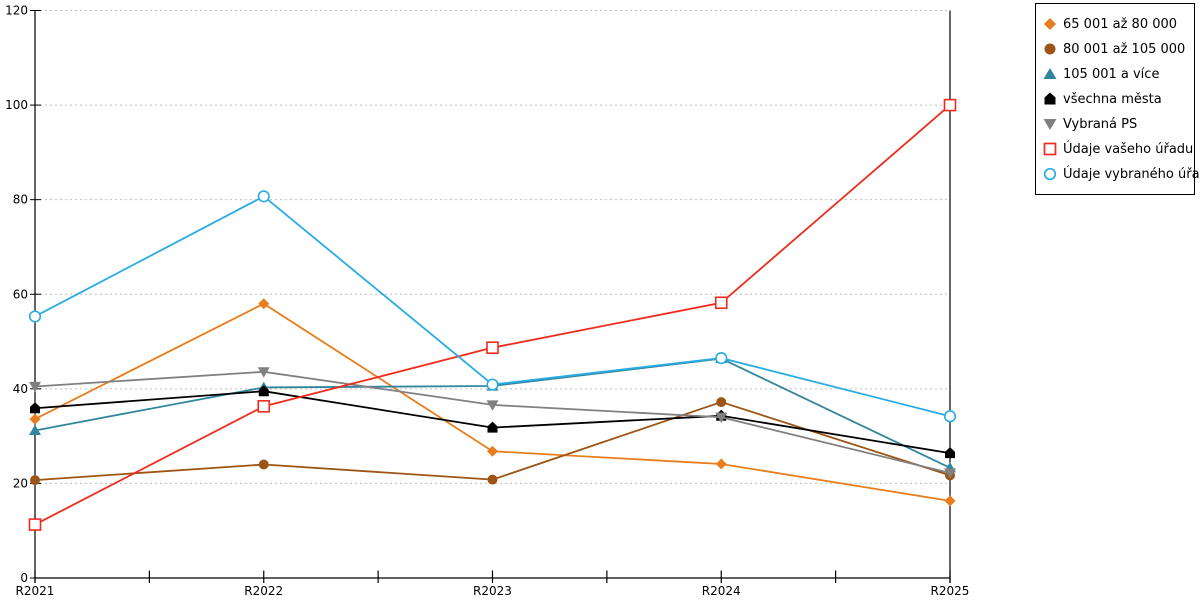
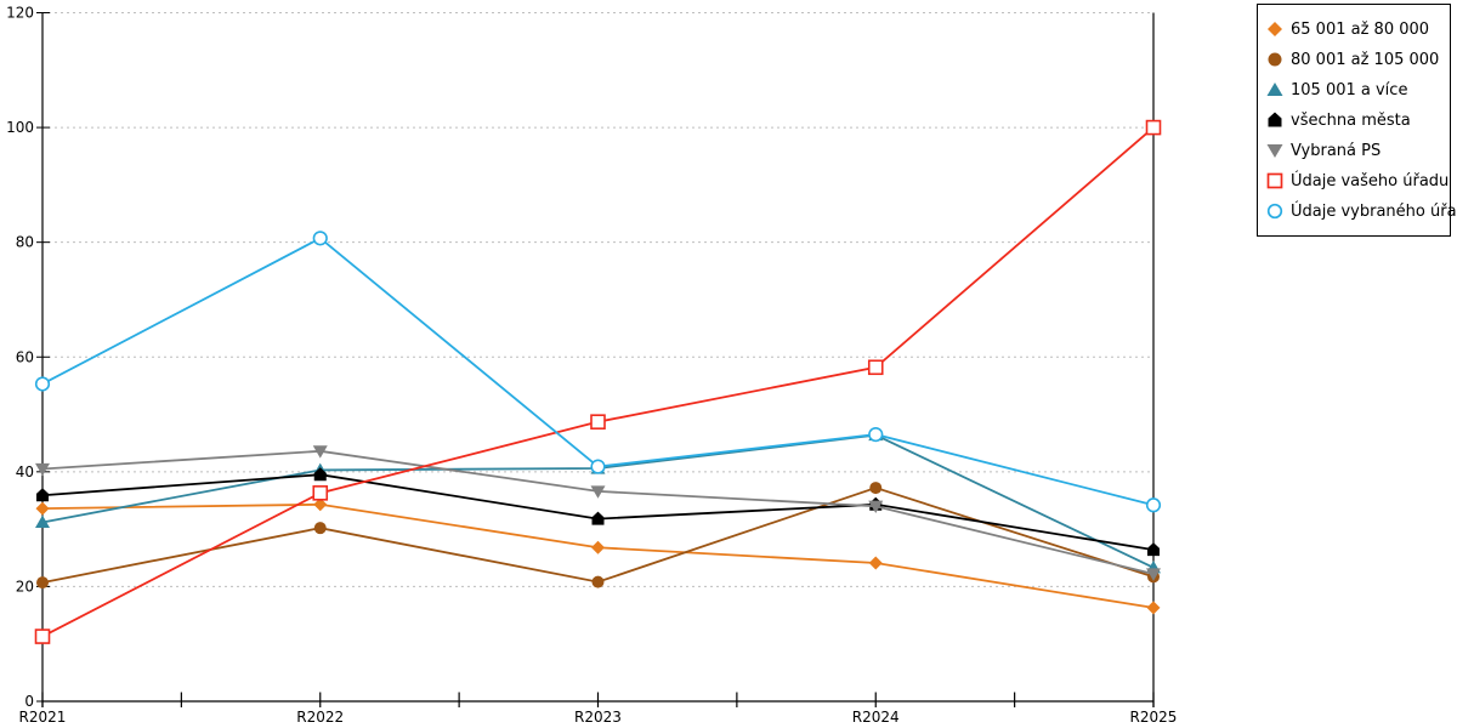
65 001 až 80 000/R2022: 58 -> 34
80 001 až 105 000/R2022: 24 -> 30
